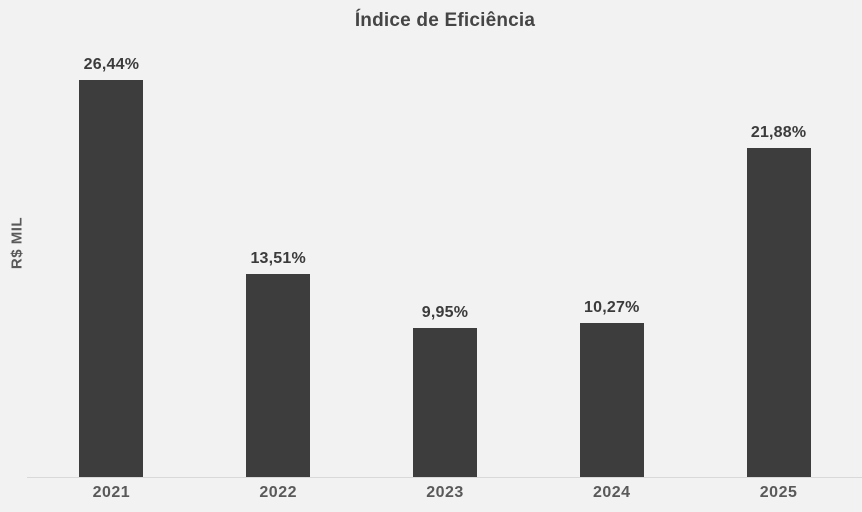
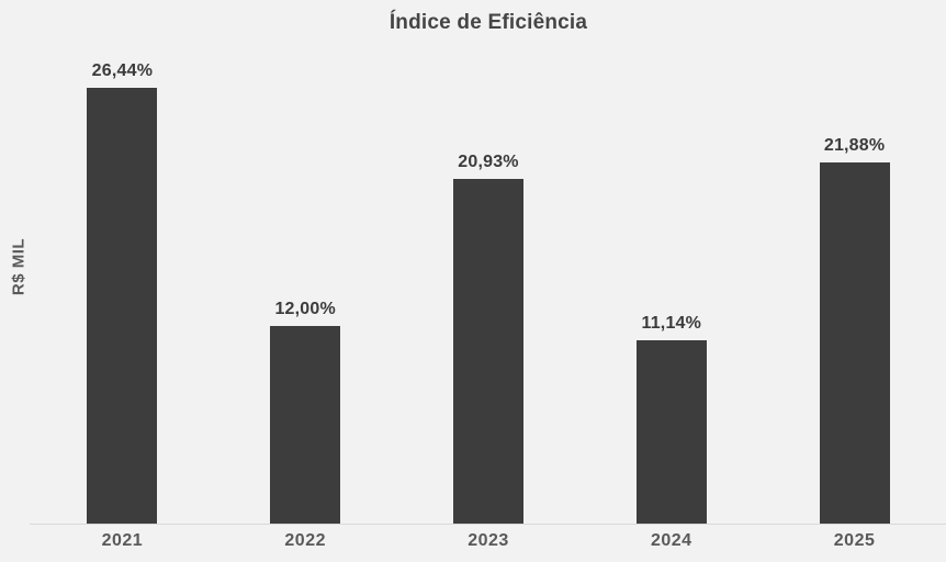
2022: 13,51% -> 12,00%
2023: 9,95% -> 20,93%
2024: 10,27% -> 11,14%
